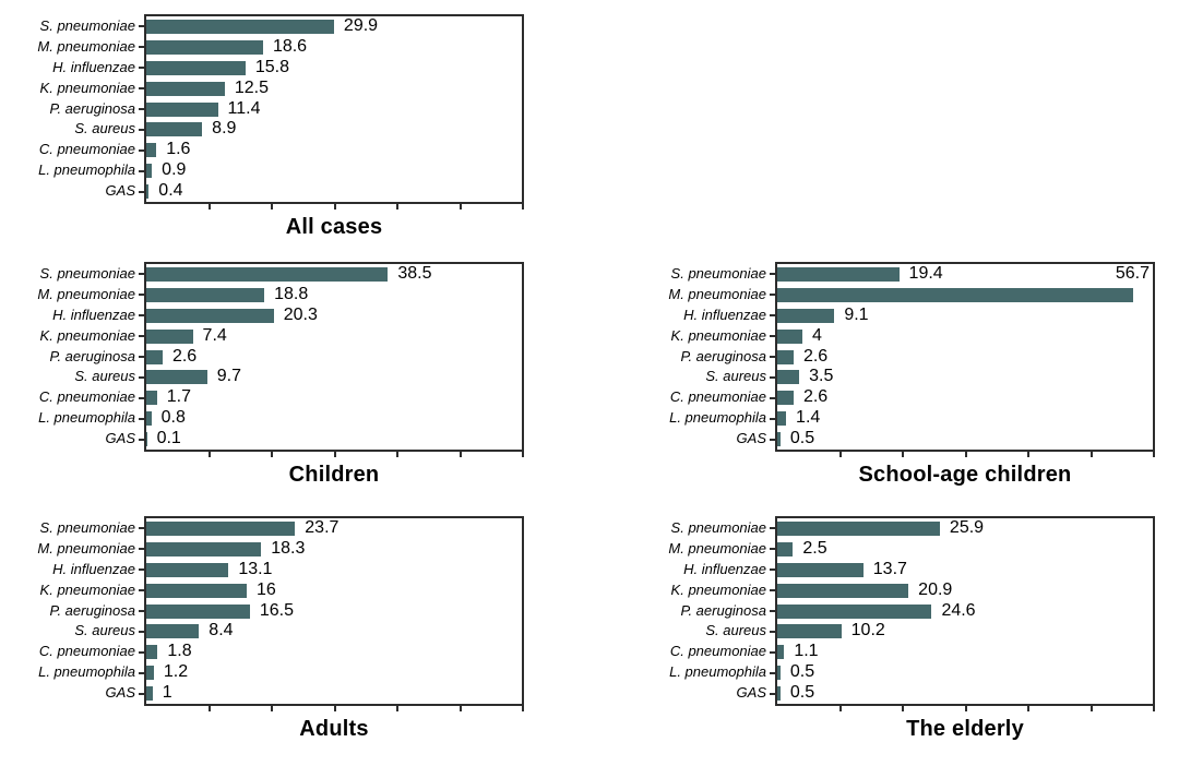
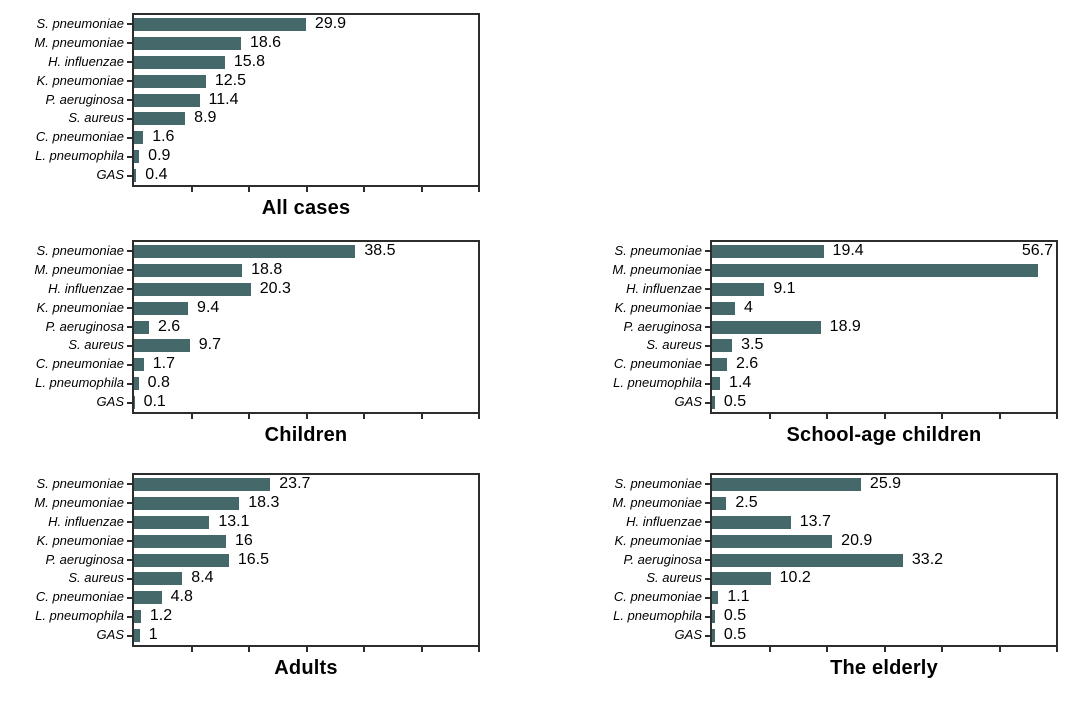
Children/K. pneumoniae: 7.4 -> 9.4
School-age children/P. aeruginosa: 2.6 -> 18.9
Adults/C. pneumoniae: 1.8 -> 4.8
The elderly/P. aeruginosa: 24.6 -> 33.2
